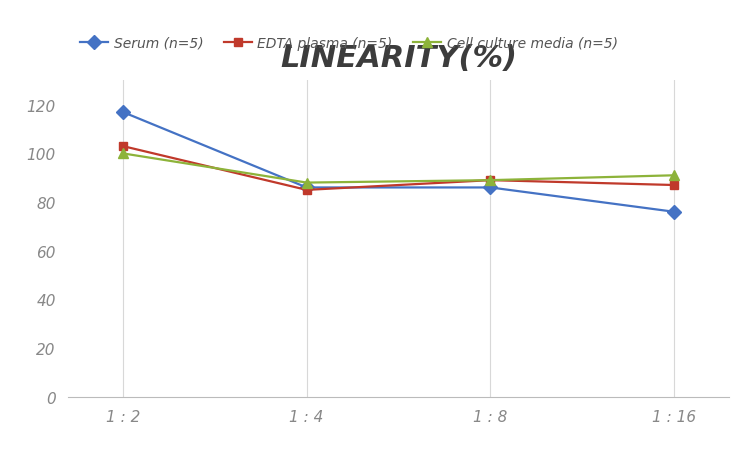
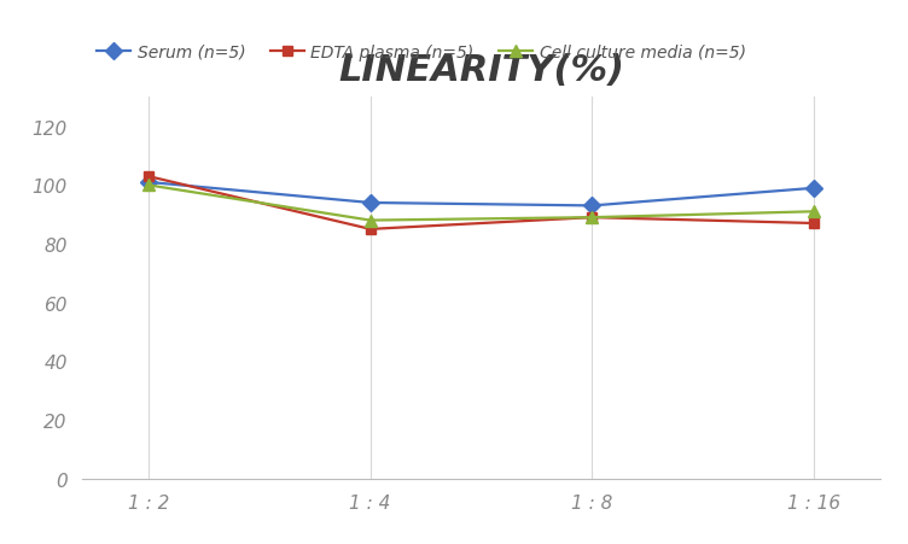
Serum (n=5)/1 : 2: 117 -> 101
Serum (n=5)/1 : 4: 86 -> 94
Serum (n=5)/1 : 8: 86 -> 93
Serum (n=5)/1 : 16: 76 -> 99
